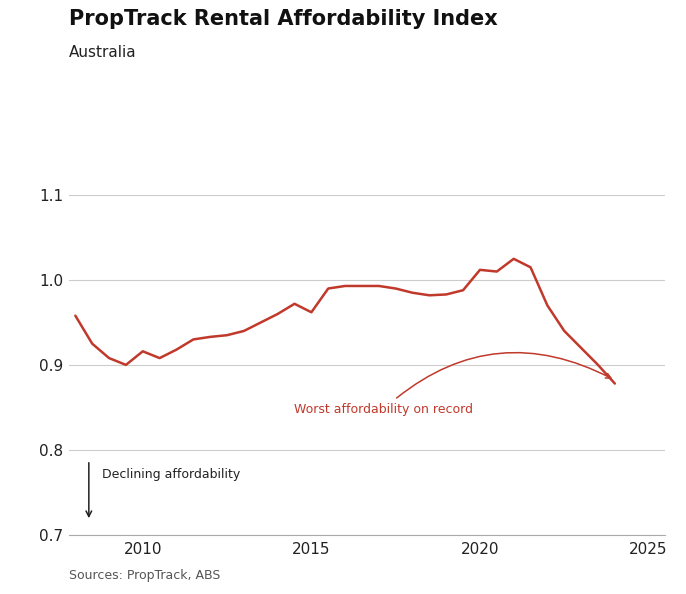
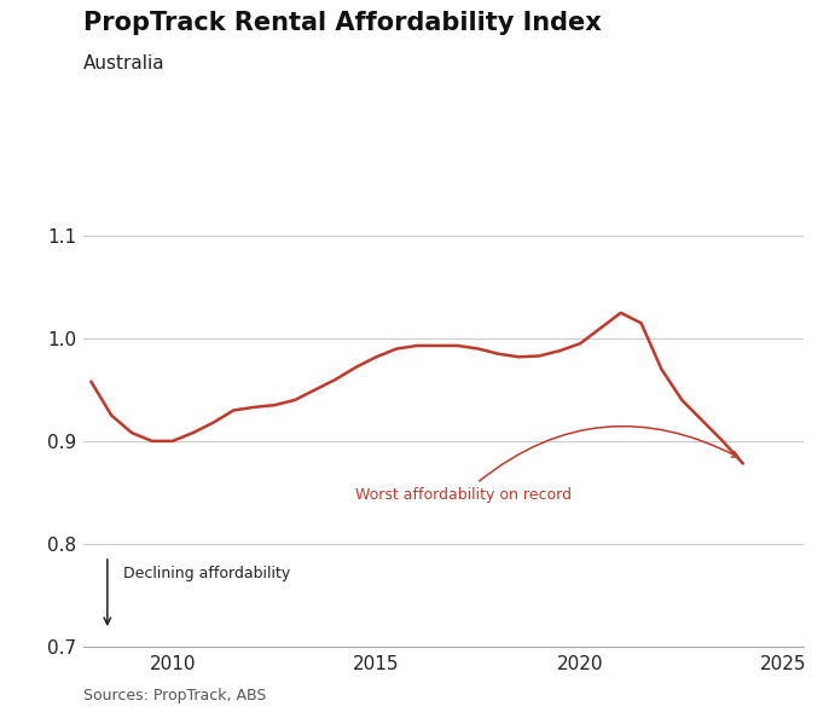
2010: 0.916 -> 0.900
2015: 0.962 -> 0.982
2020: 1.012 -> 0.995
